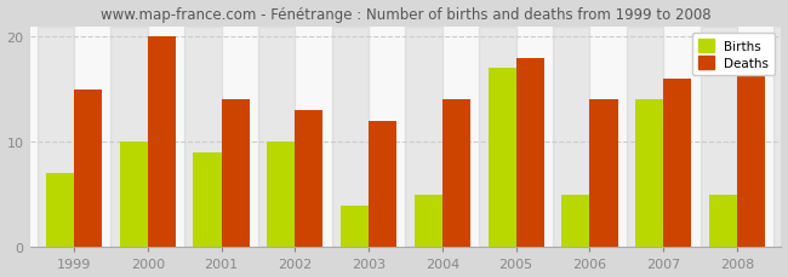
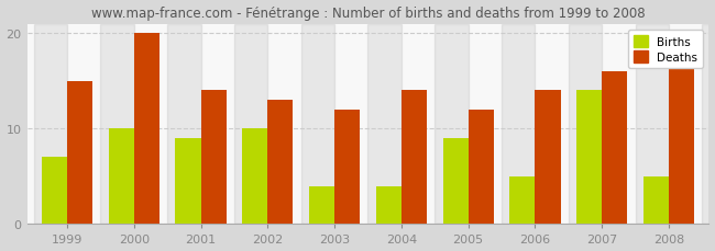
Births/2004: 5 -> 4
Births/2005: 17 -> 9
Deaths/2005: 18 -> 12
